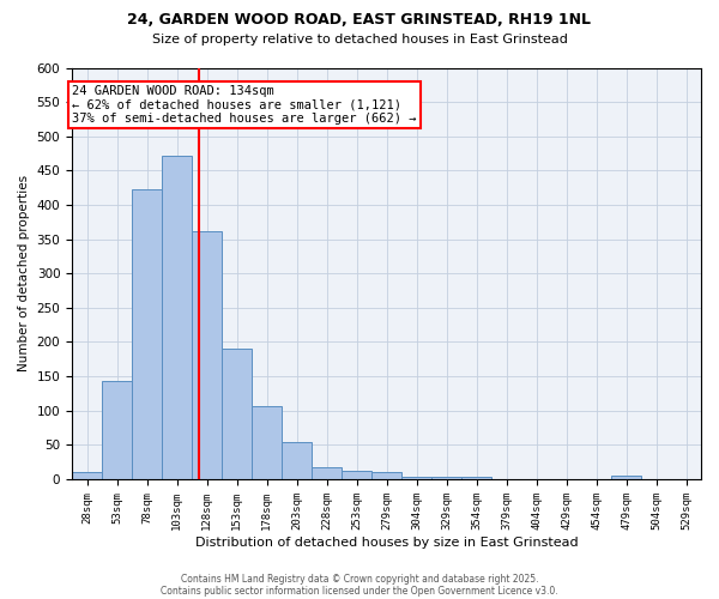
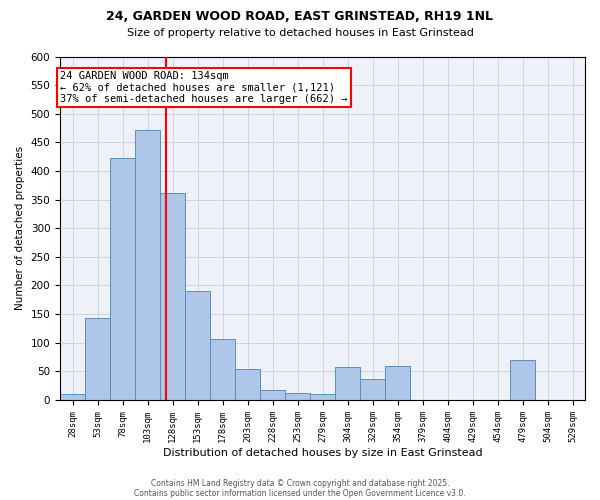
304sqm: 4 -> 58
329sqm: 4 -> 36
354sqm: 3 -> 60
479sqm: 5 -> 70
